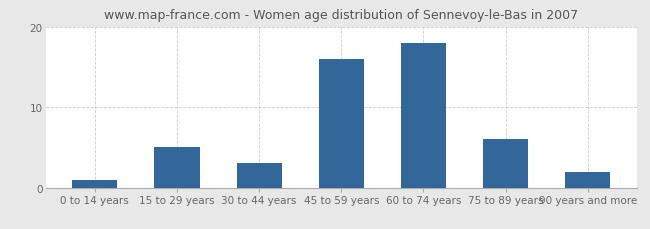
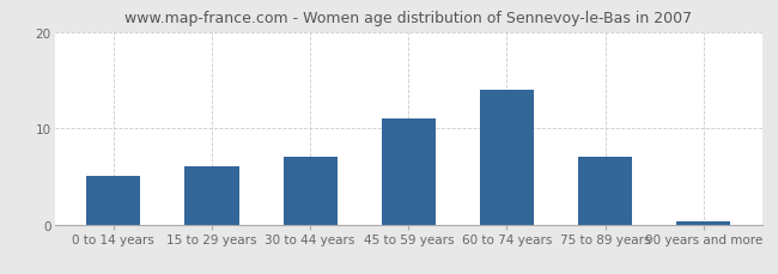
0 to 14 years: 1.0 -> 5.0
15 to 29 years: 5.0 -> 6.0
30 to 44 years: 3.0 -> 7.0
45 to 59 years: 16.0 -> 11.0
60 to 74 years: 18.0 -> 14.0
75 to 89 years: 6.0 -> 7.0
90 years and more: 2.0 -> 0.3
